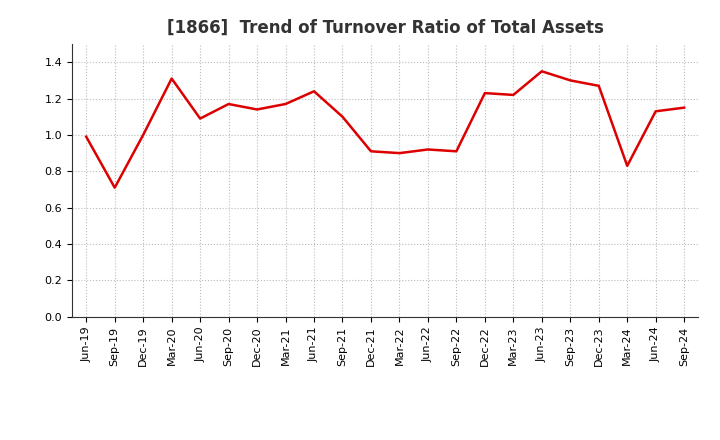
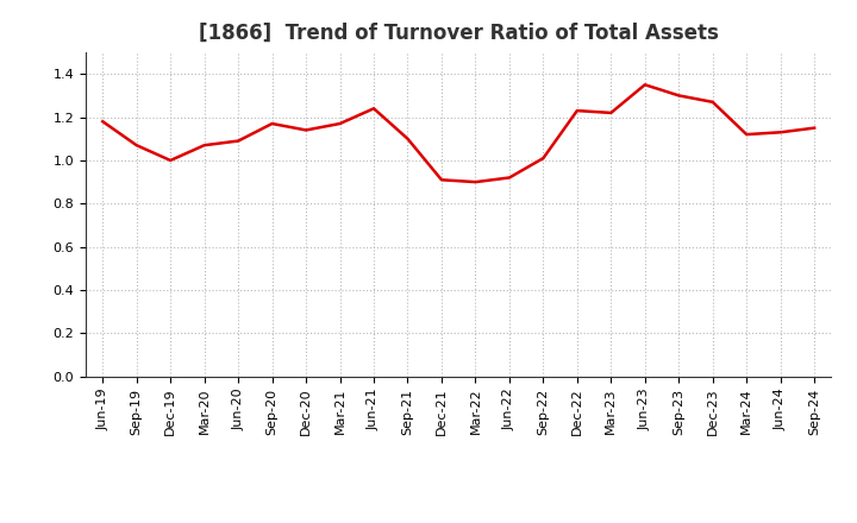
Jun-19: 0.99 -> 1.18
Sep-19: 0.71 -> 1.07
Mar-20: 1.31 -> 1.07
Sep-22: 0.91 -> 1.01
Mar-24: 0.83 -> 1.12
